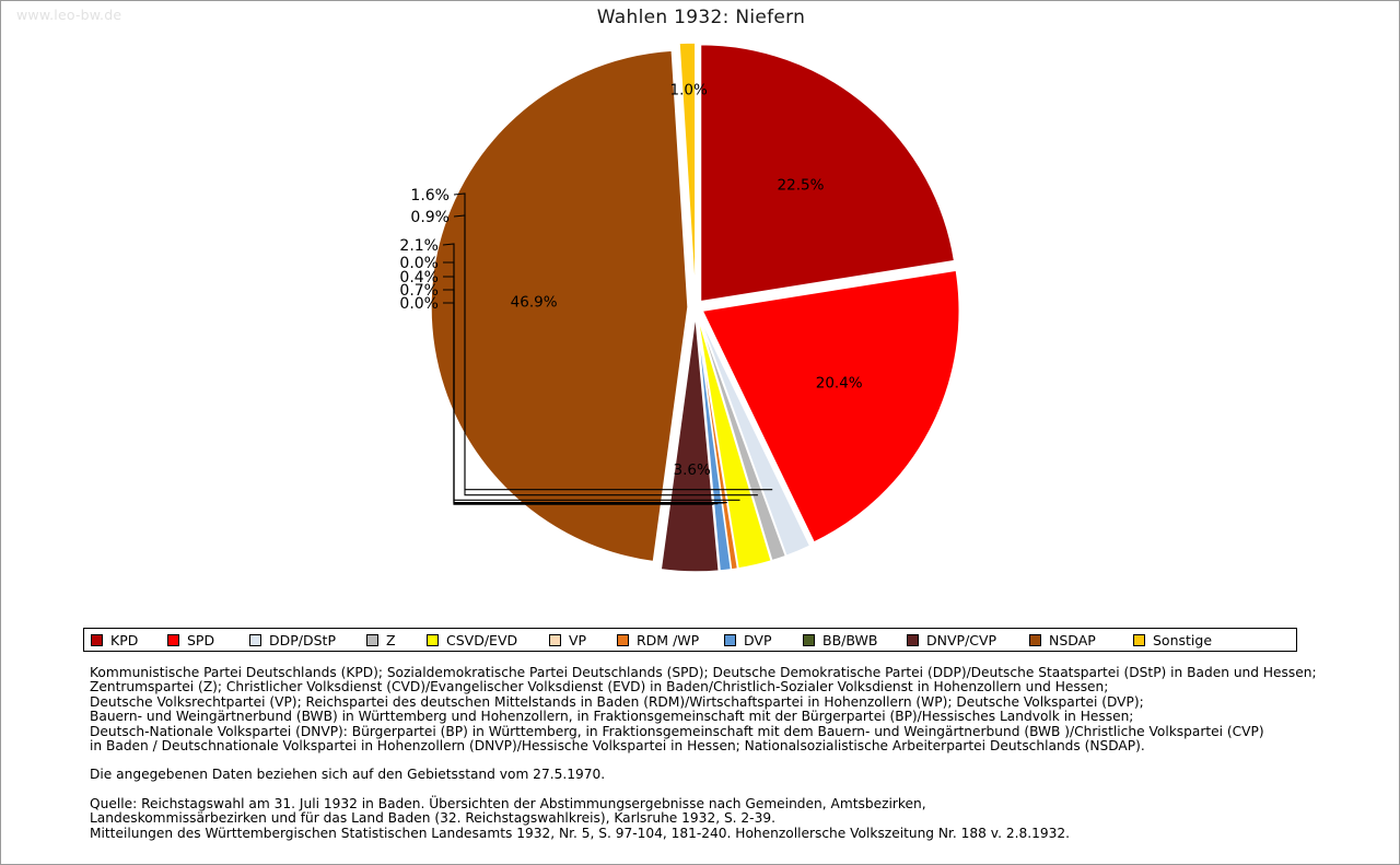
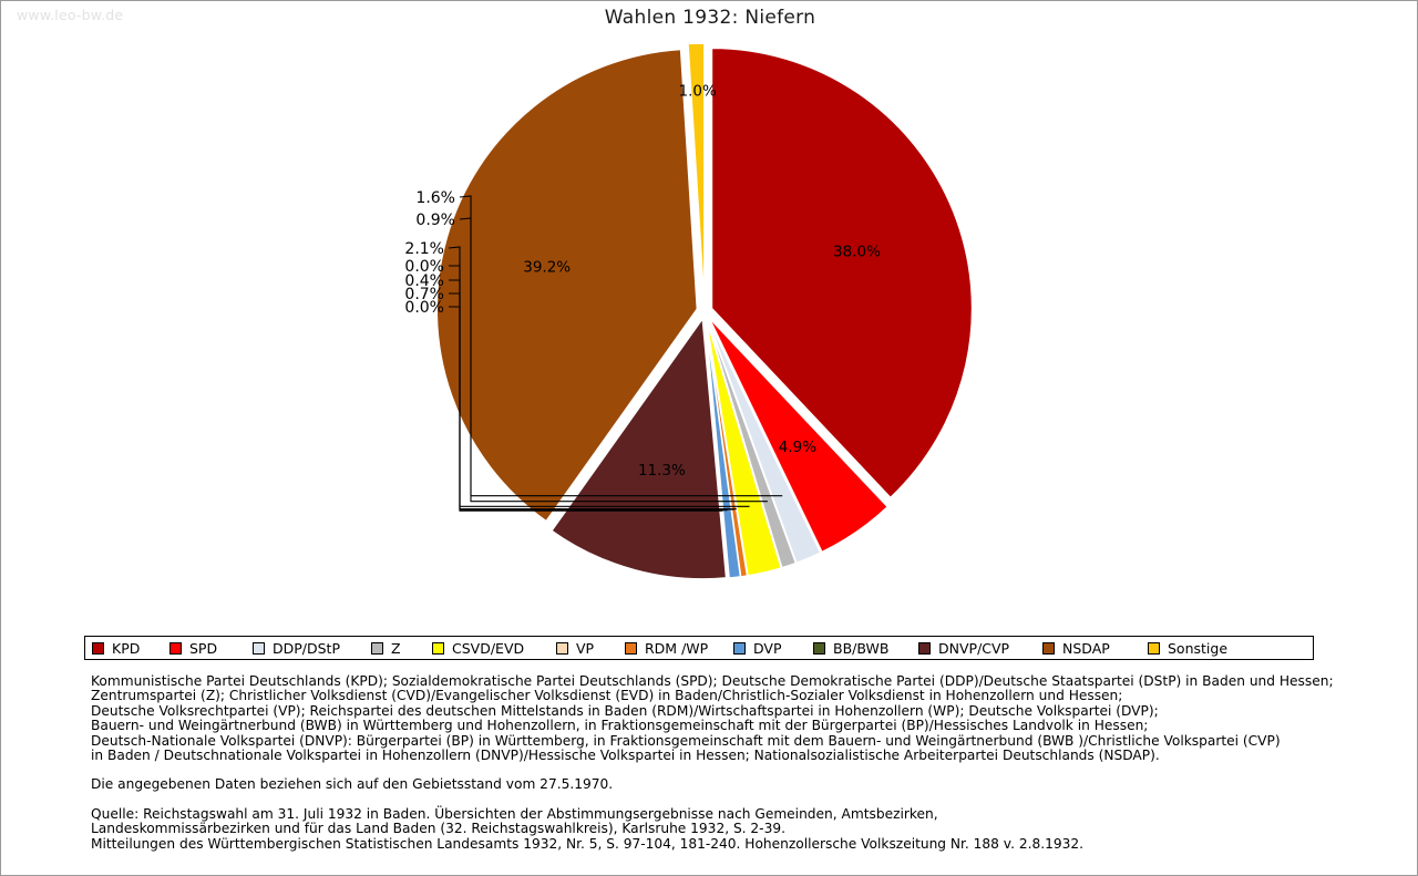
KPD: 22.5% -> 38.0%
SPD: 20.4% -> 4.9%
DNVP/CVP: 3.6% -> 11.3%
NSDAP: 46.9% -> 39.2%
